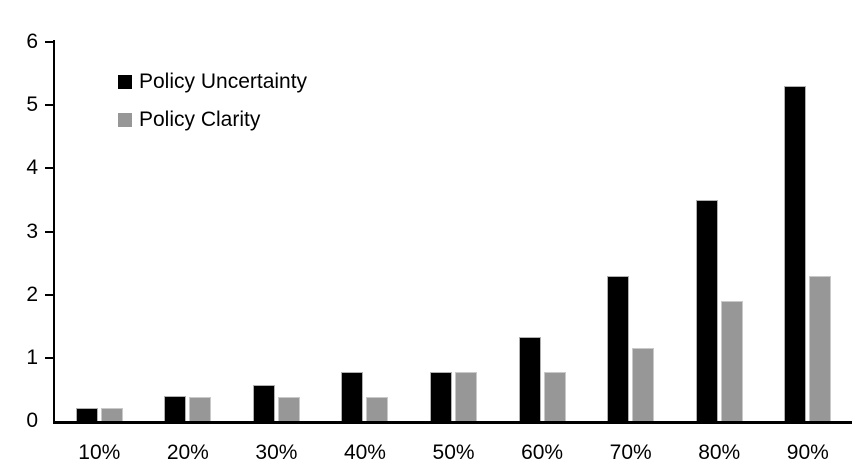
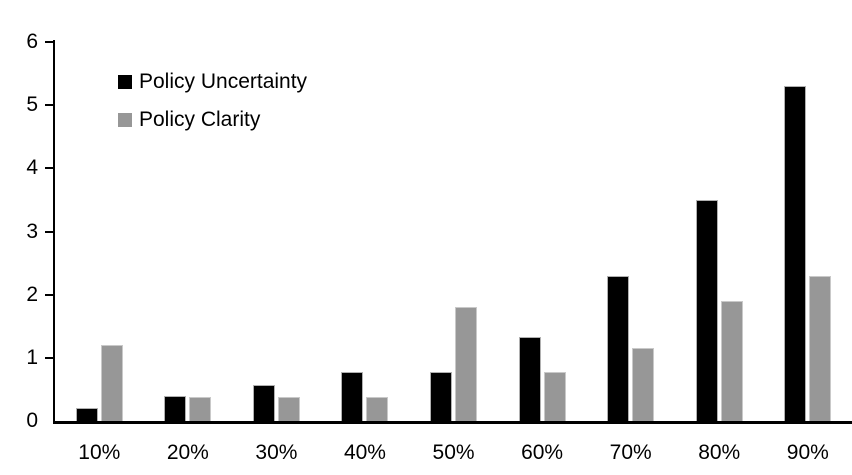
Policy Clarity/10%: 0.2 -> 1.2
Policy Clarity/50%: 0.8 -> 1.8
